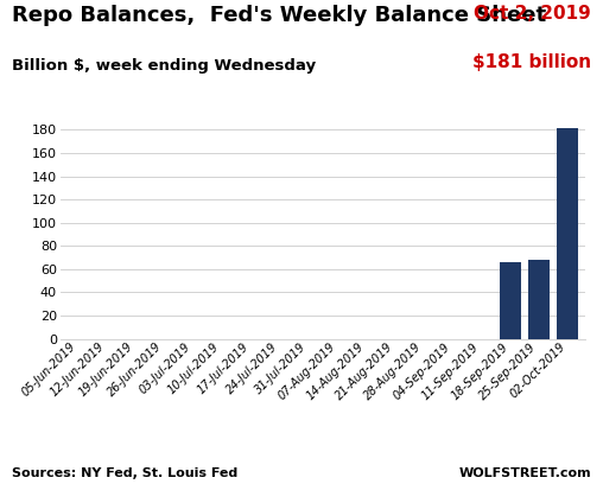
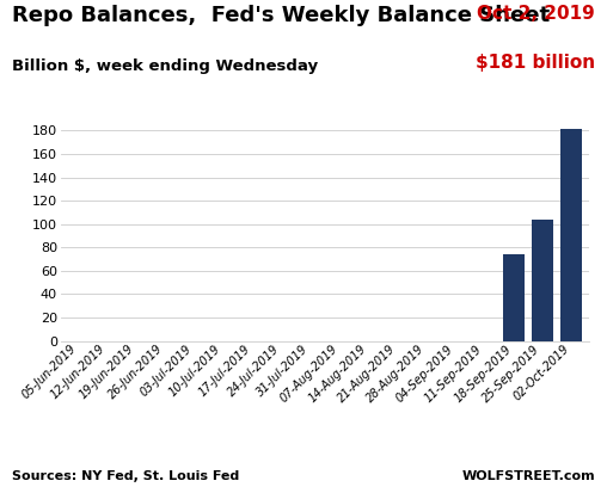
18-Sep-2019: 66 -> 74
25-Sep-2019: 68 -> 104
